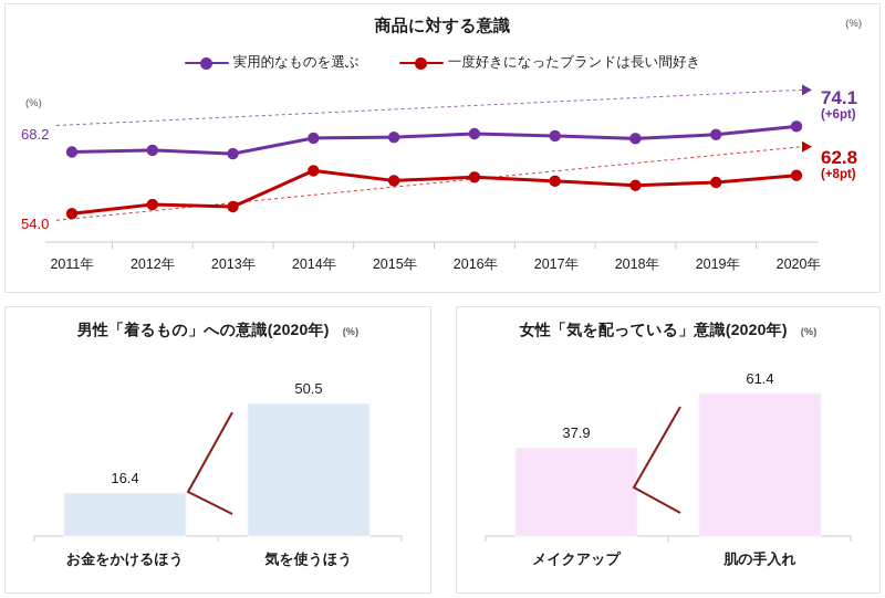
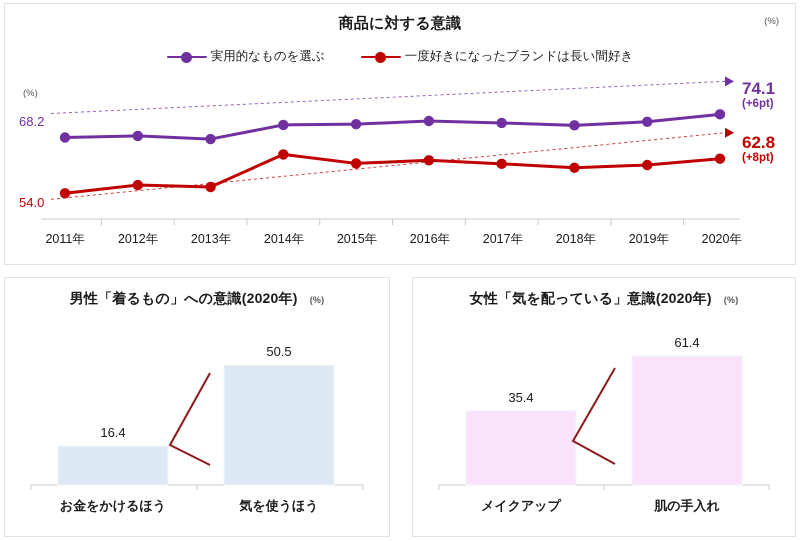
女性「気を配っている」意識(2020年)/メイクアップ: 37.9 -> 35.4
